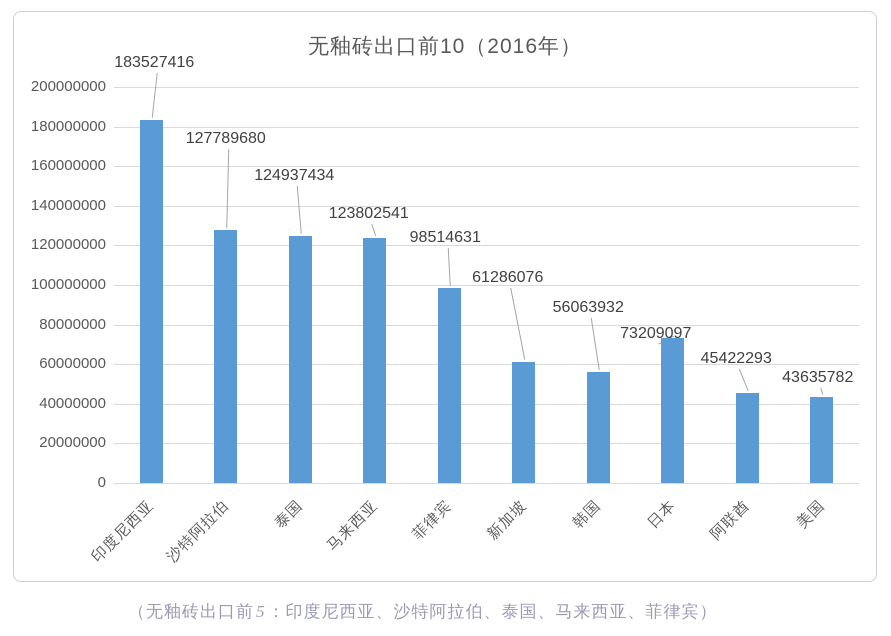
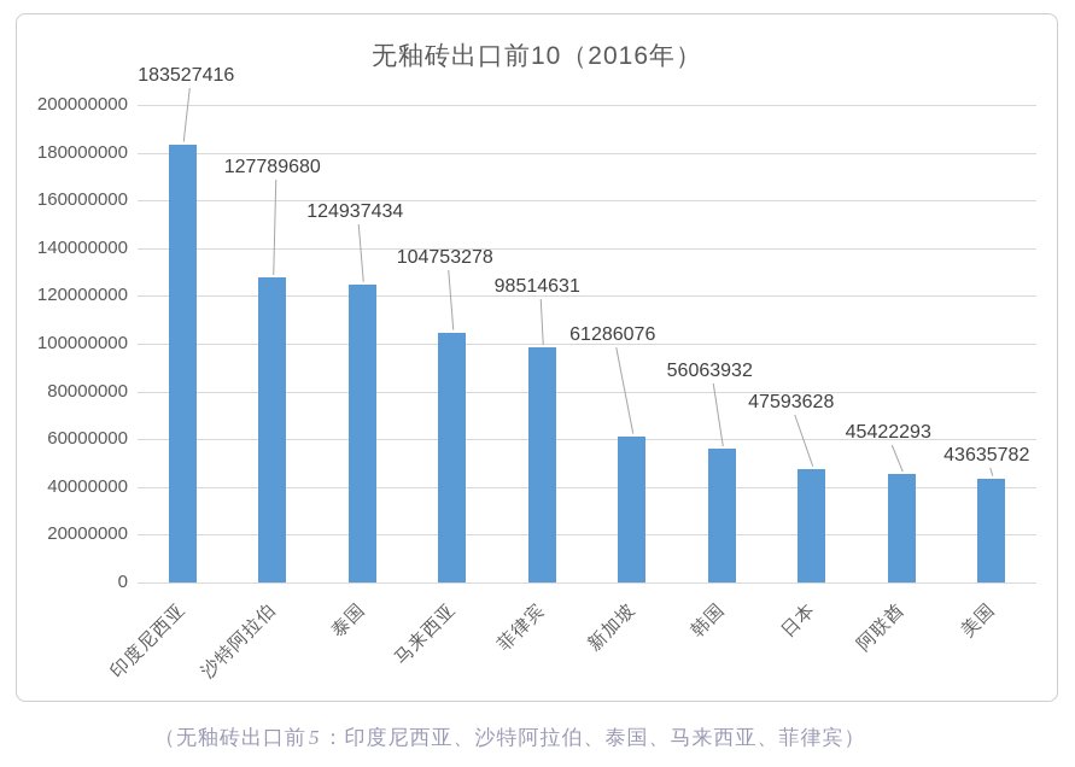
马来西亚: 123802541 -> 104753278
日本: 73209097 -> 47593628
